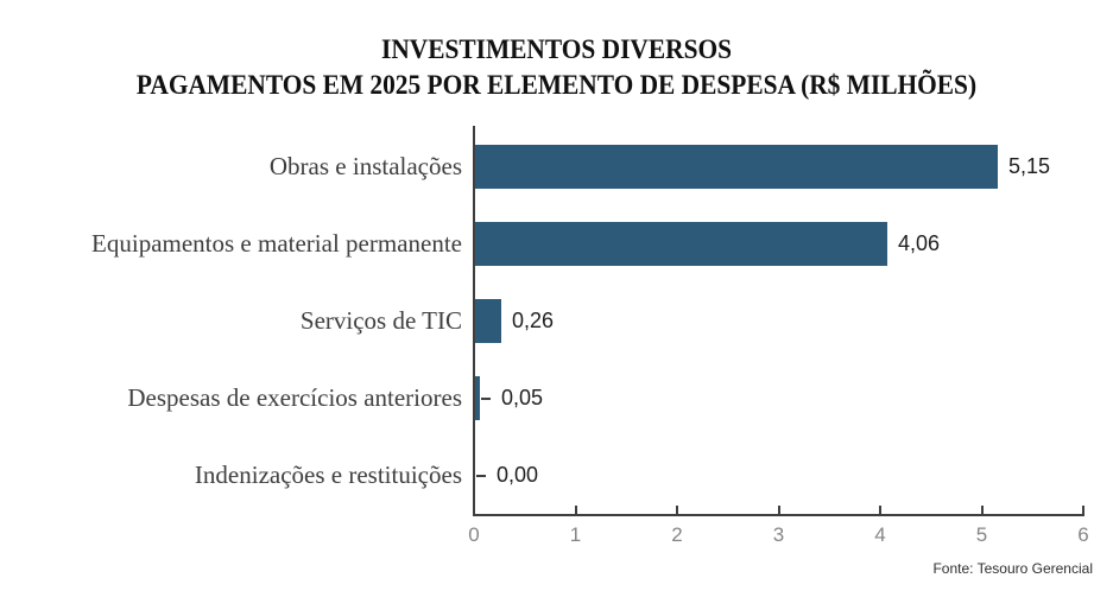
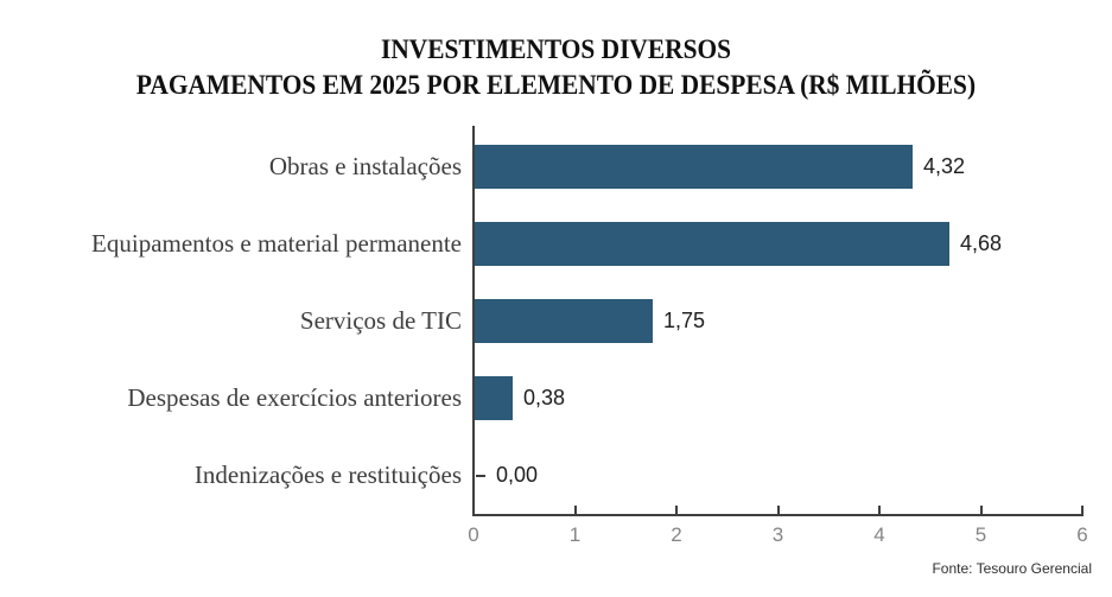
Obras e instalações: 5,15 -> 4,32
Equipamentos e material permanente: 4,06 -> 4,68
Serviços de TIC: 0,26 -> 1,75
Despesas de exercícios anteriores: 0,05 -> 0,38
